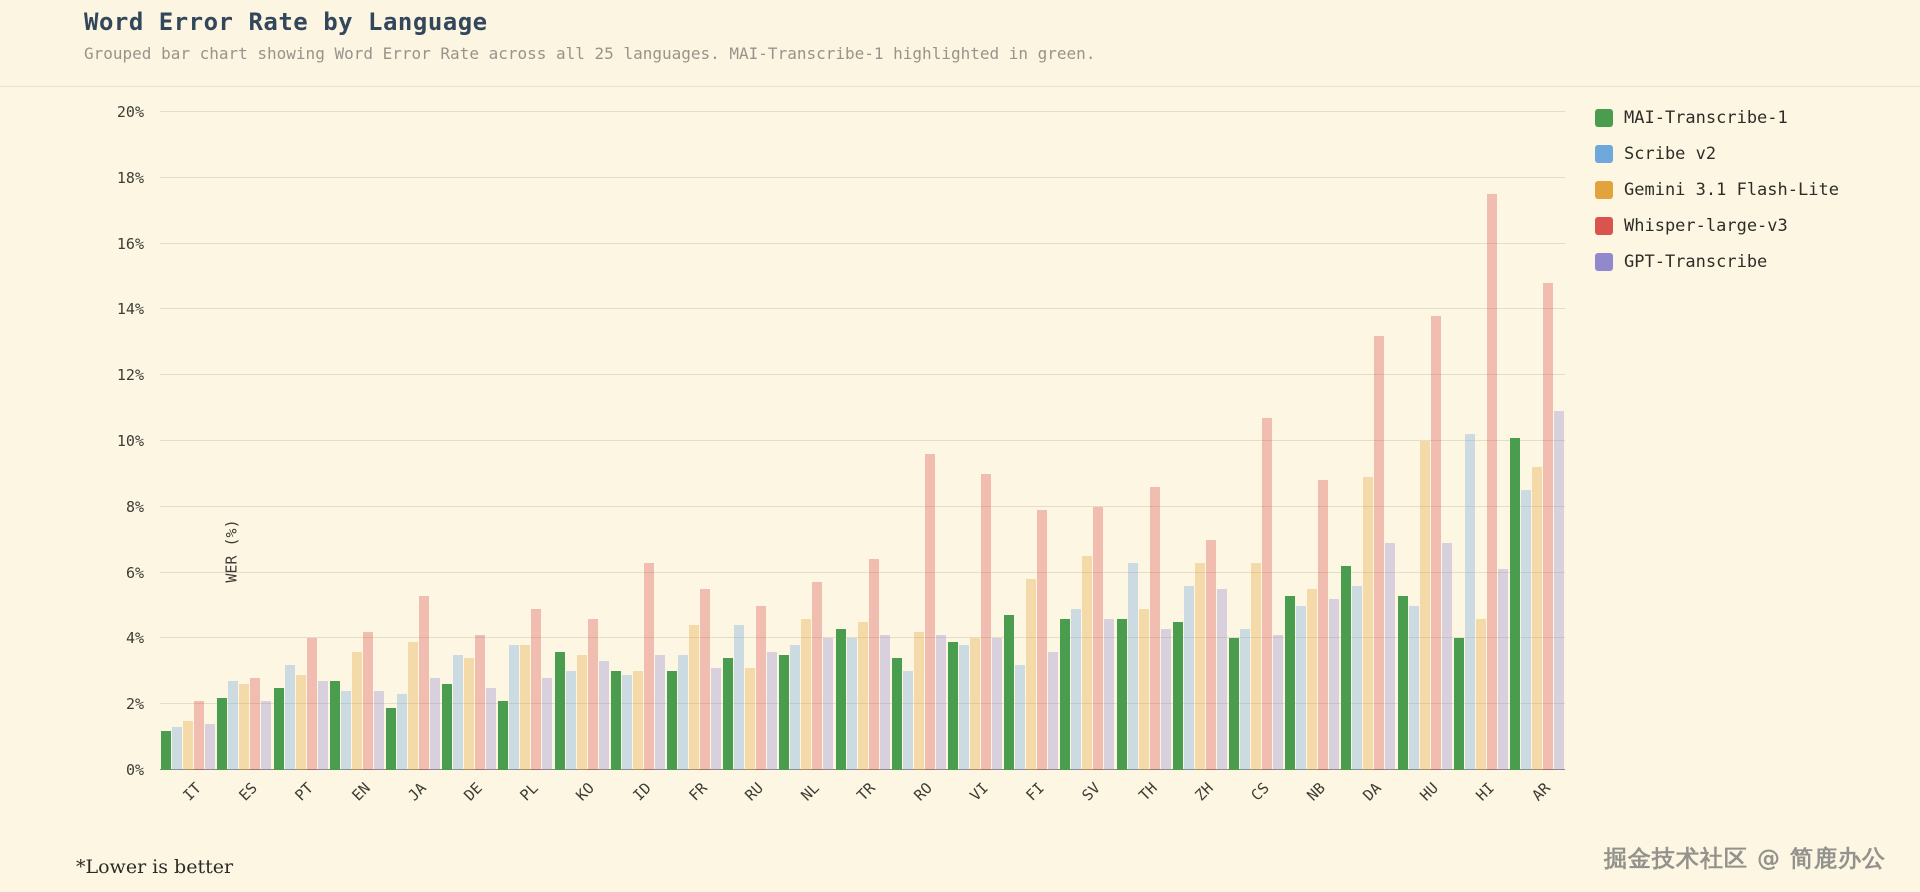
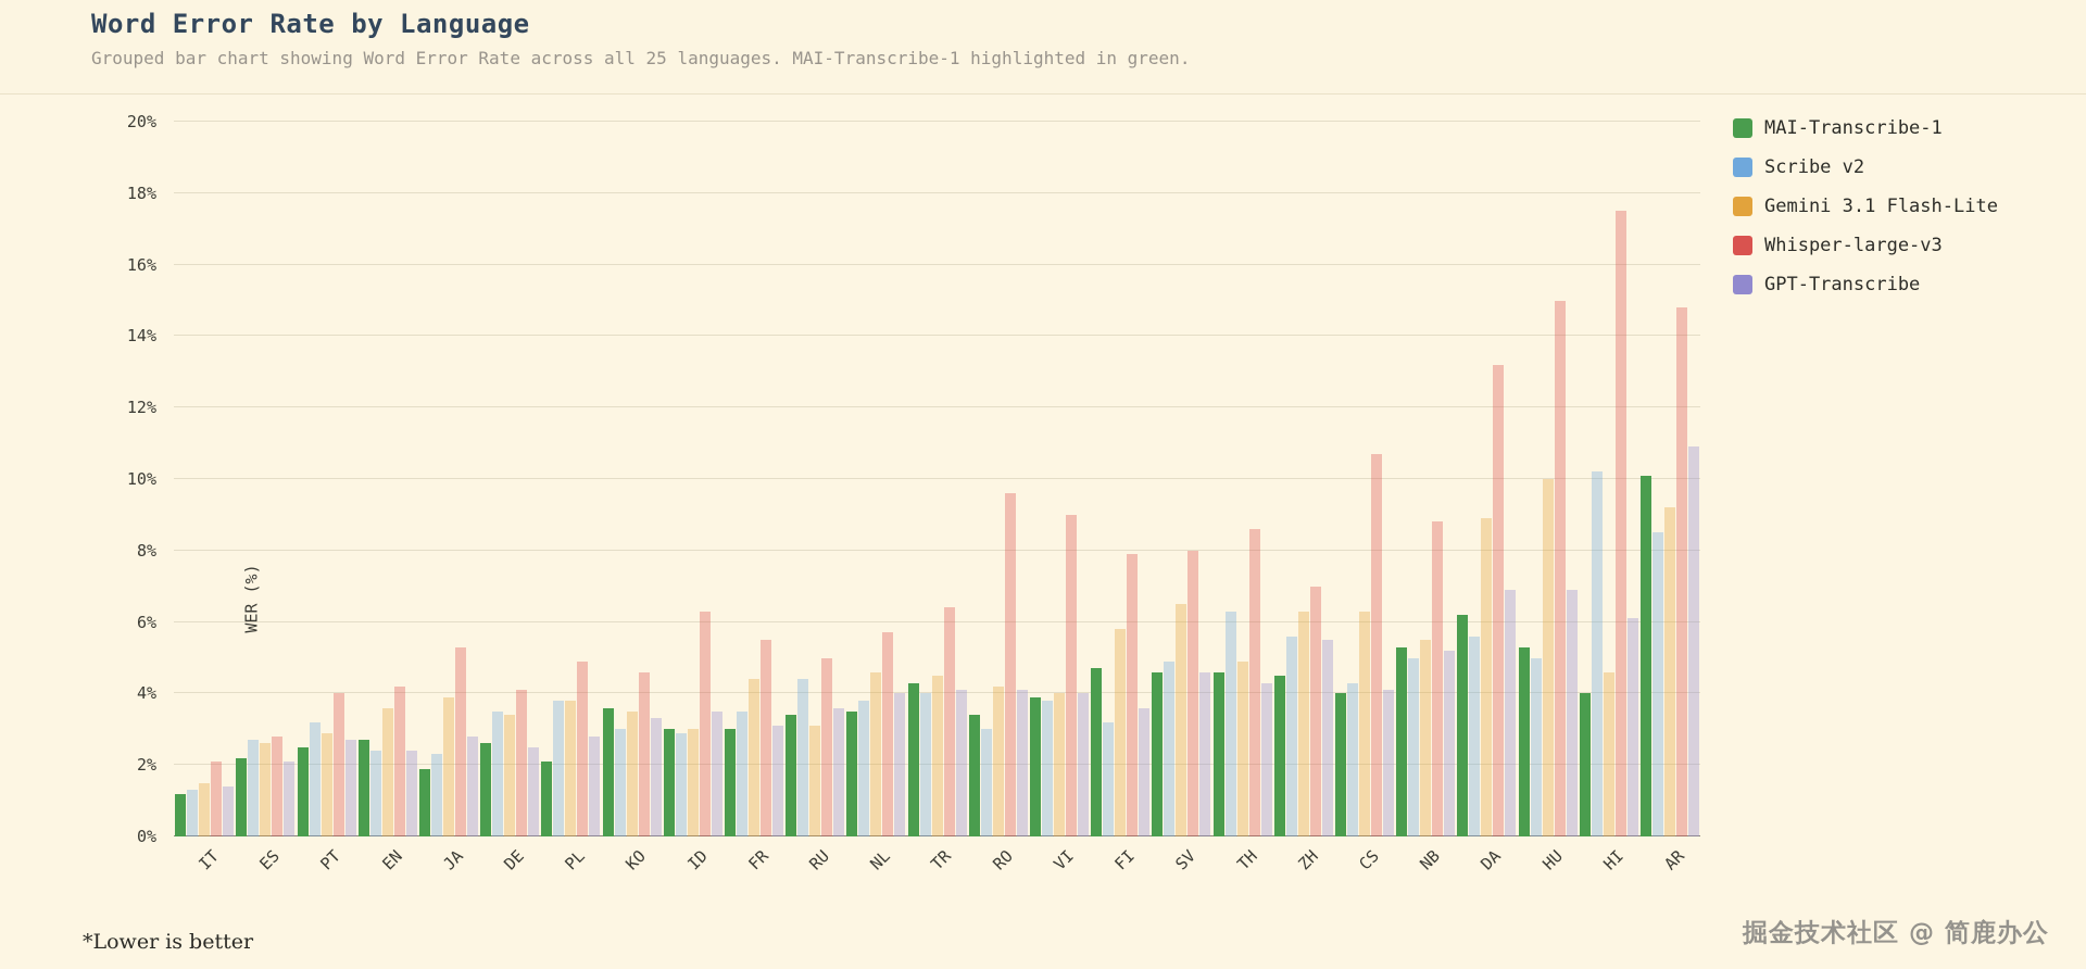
Whisper-large-v3/HU: 13.8% -> 15.0%
